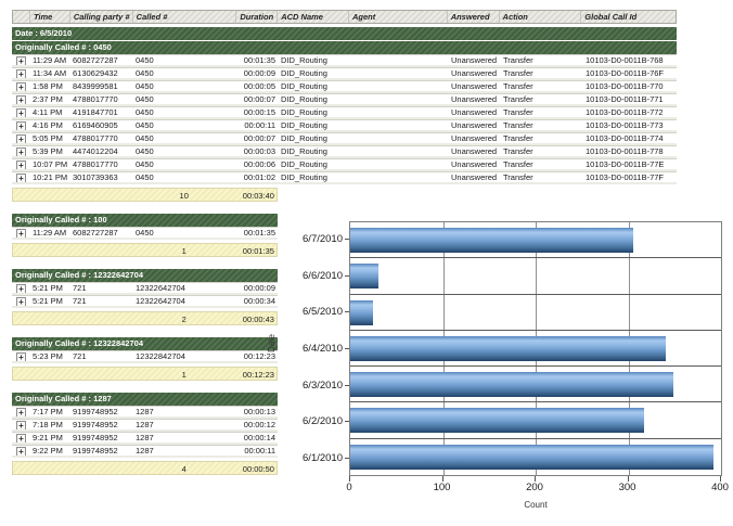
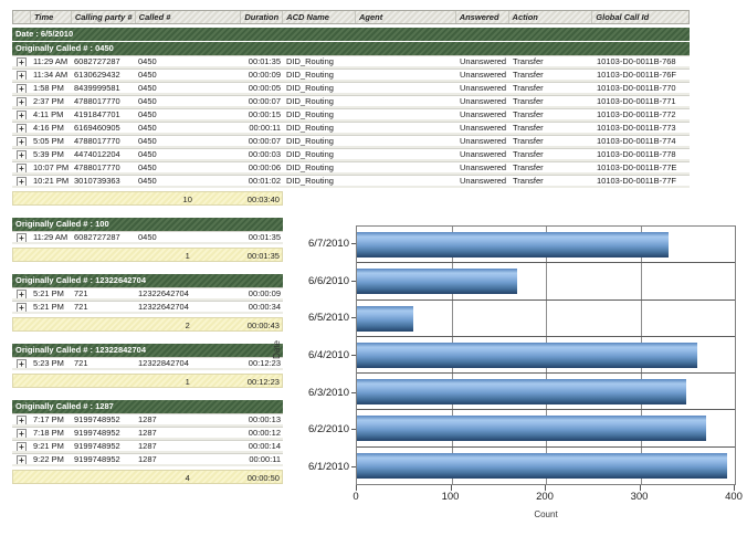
6/7/2010: 300 -> 330
6/6/2010: 30 -> 170
6/5/2010: 20 -> 60
6/4/2010: 340 -> 360
6/2/2010: 320 -> 370
